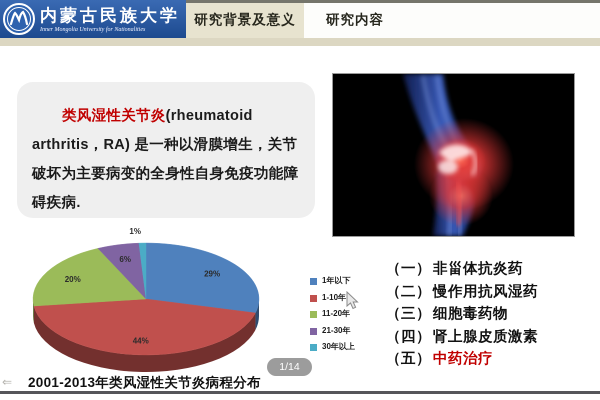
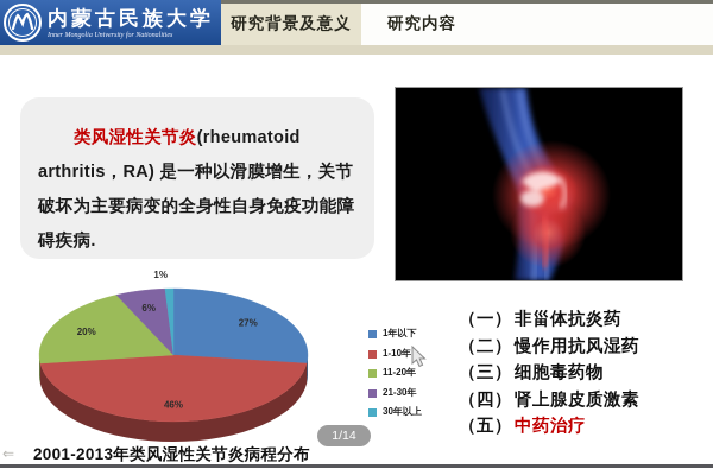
1年以下: 29% -> 27%
1-10年: 44% -> 46%
